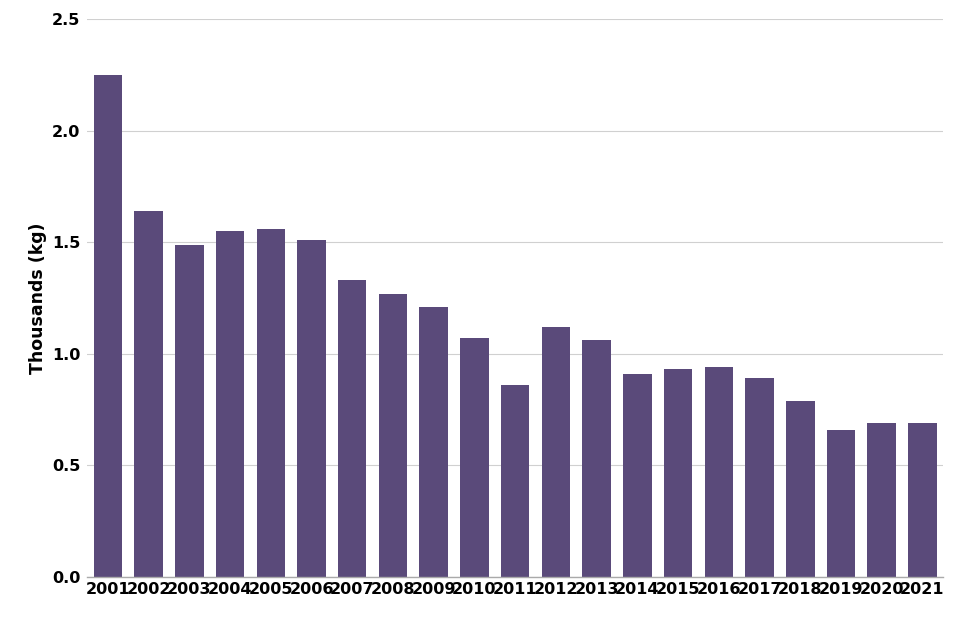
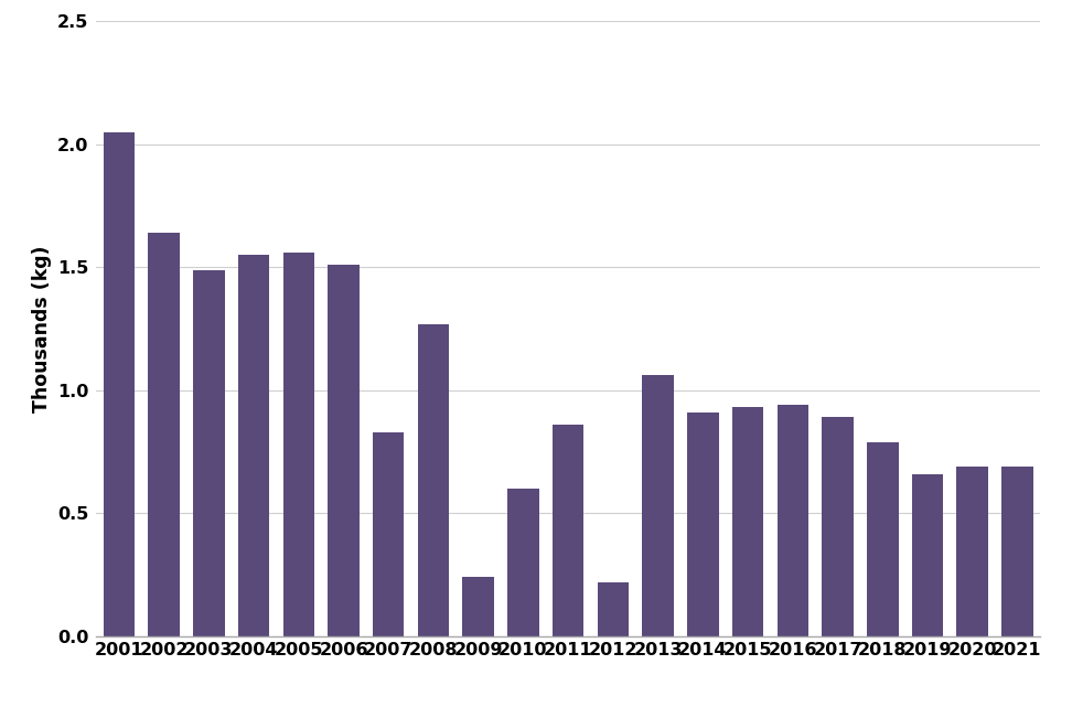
2001: 2.25 -> 2.05
2007: 1.33 -> 0.83
2009: 1.21 -> 0.24
2010: 1.07 -> 0.60
2012: 1.12 -> 0.22
